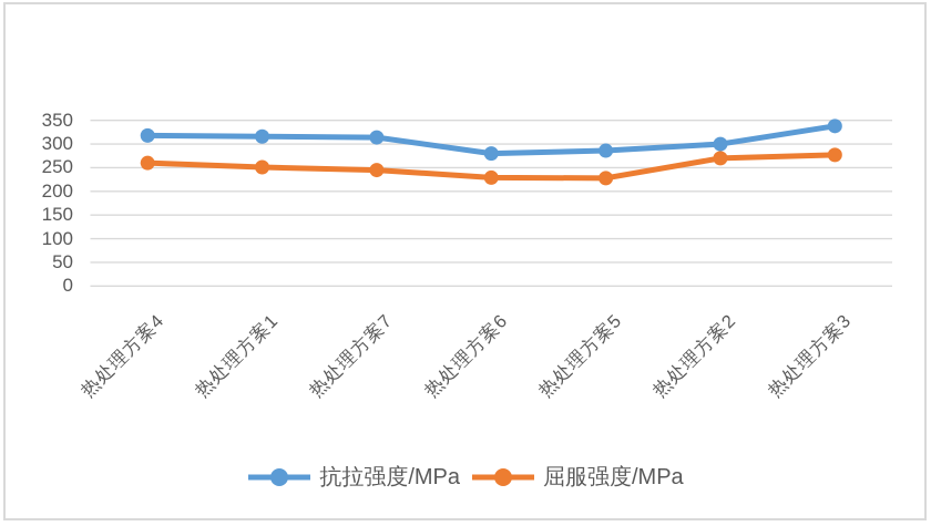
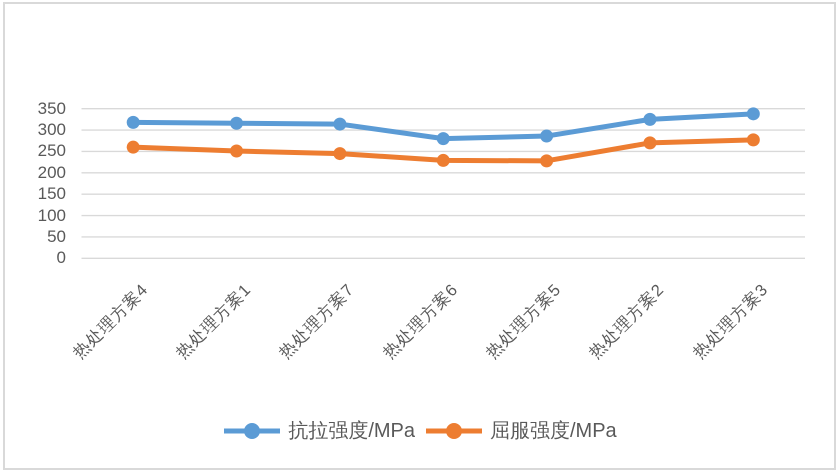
抗拉强度/MPa/热处理方案2: 300 -> 320
